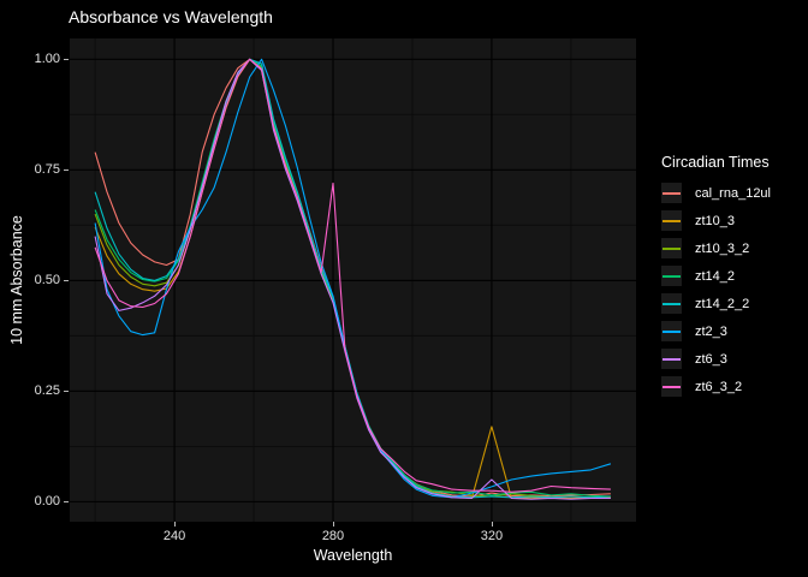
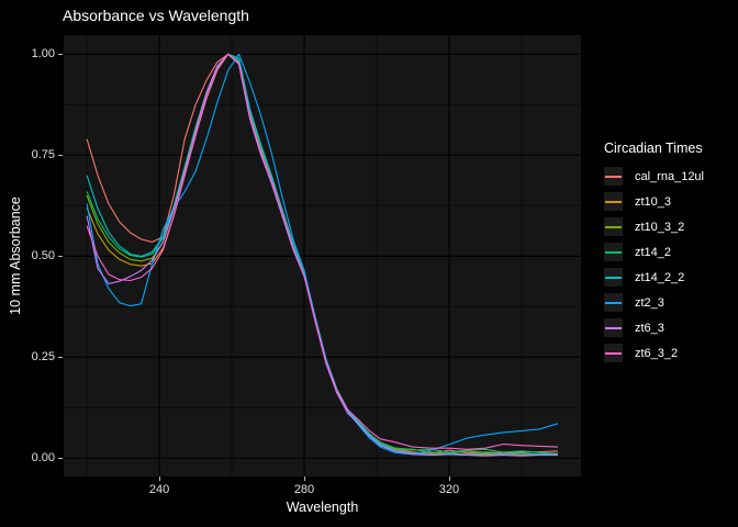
zt6_3_2/280: 0.72 -> 0.45
zt10_3/320: 0.17 -> 0.01
zt6_3/320: 0.05 -> 0.01
